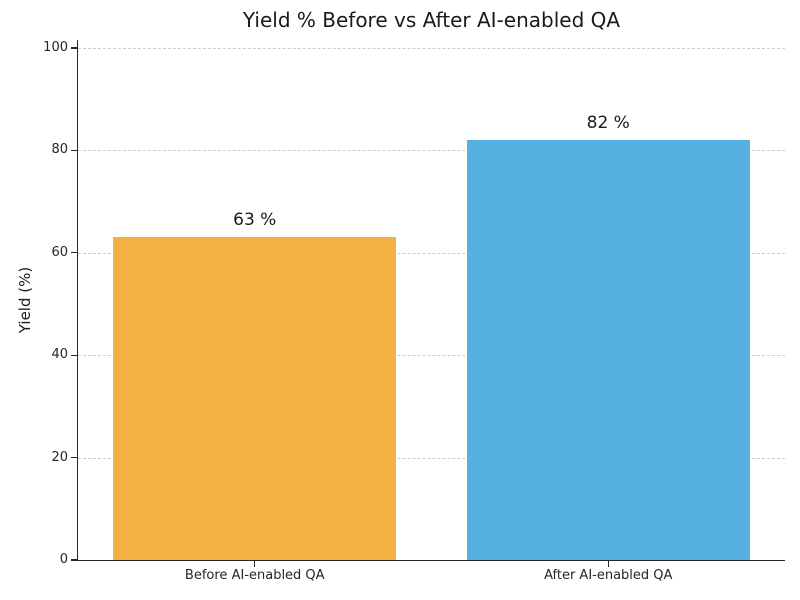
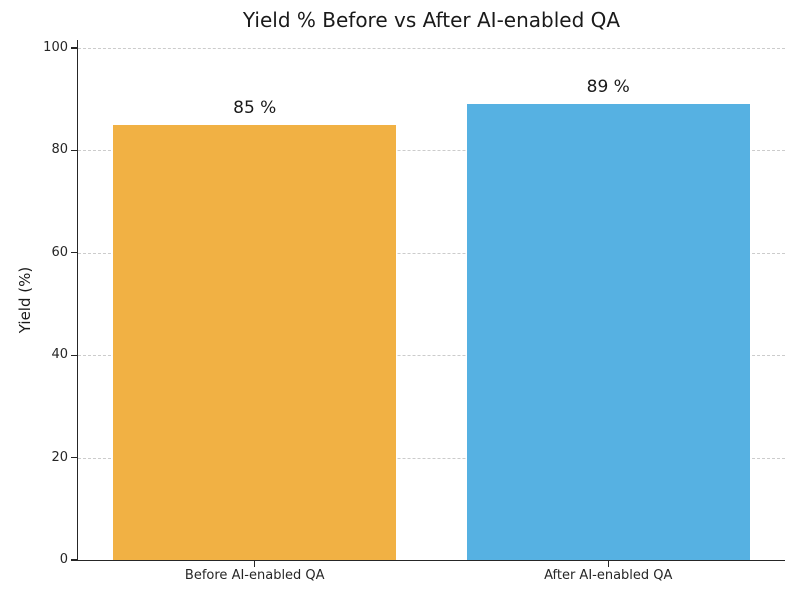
Before AI-enabled QA: 63 -> 85
After AI-enabled QA: 82 -> 89
